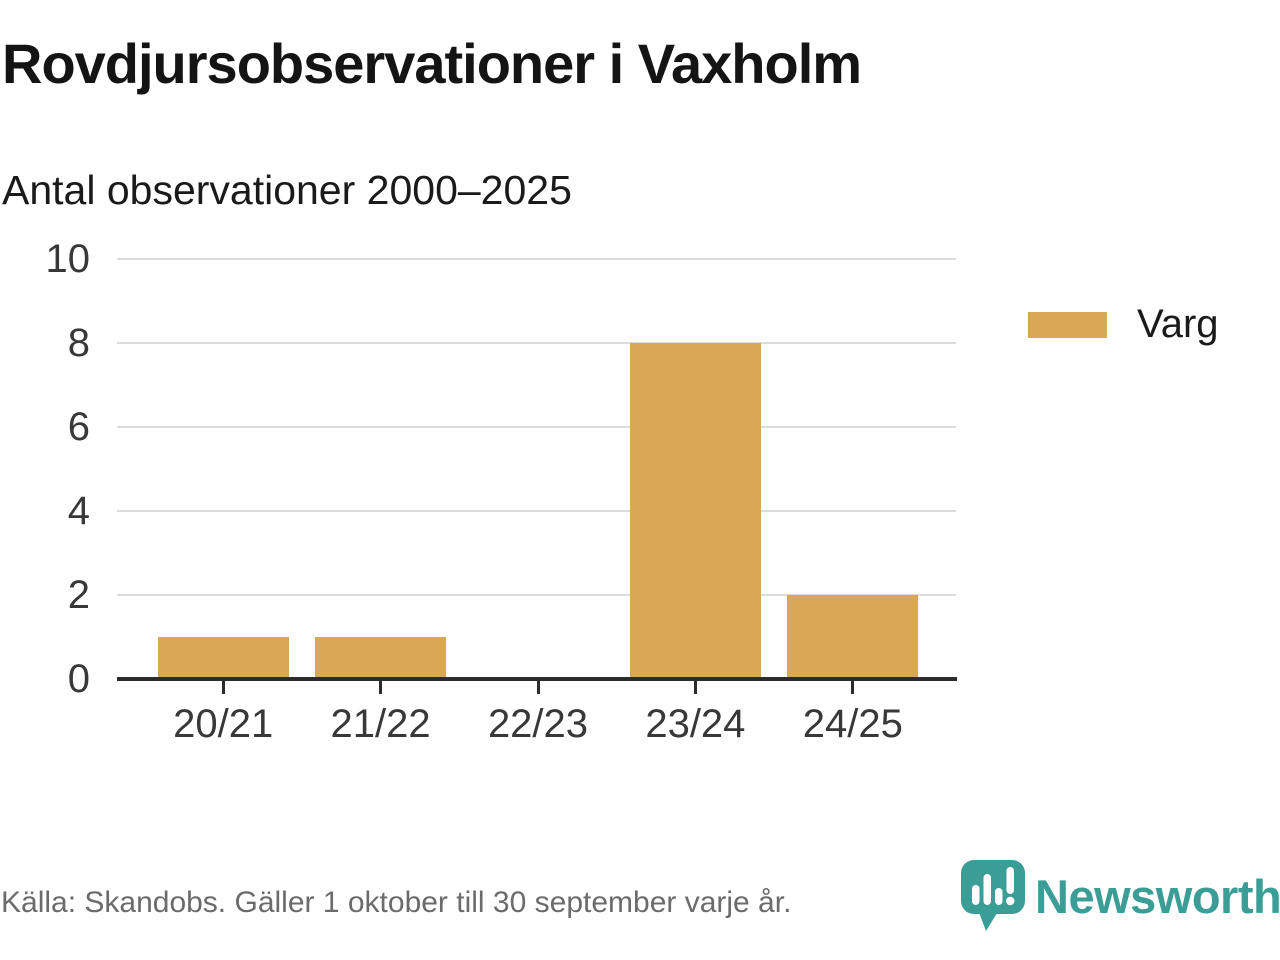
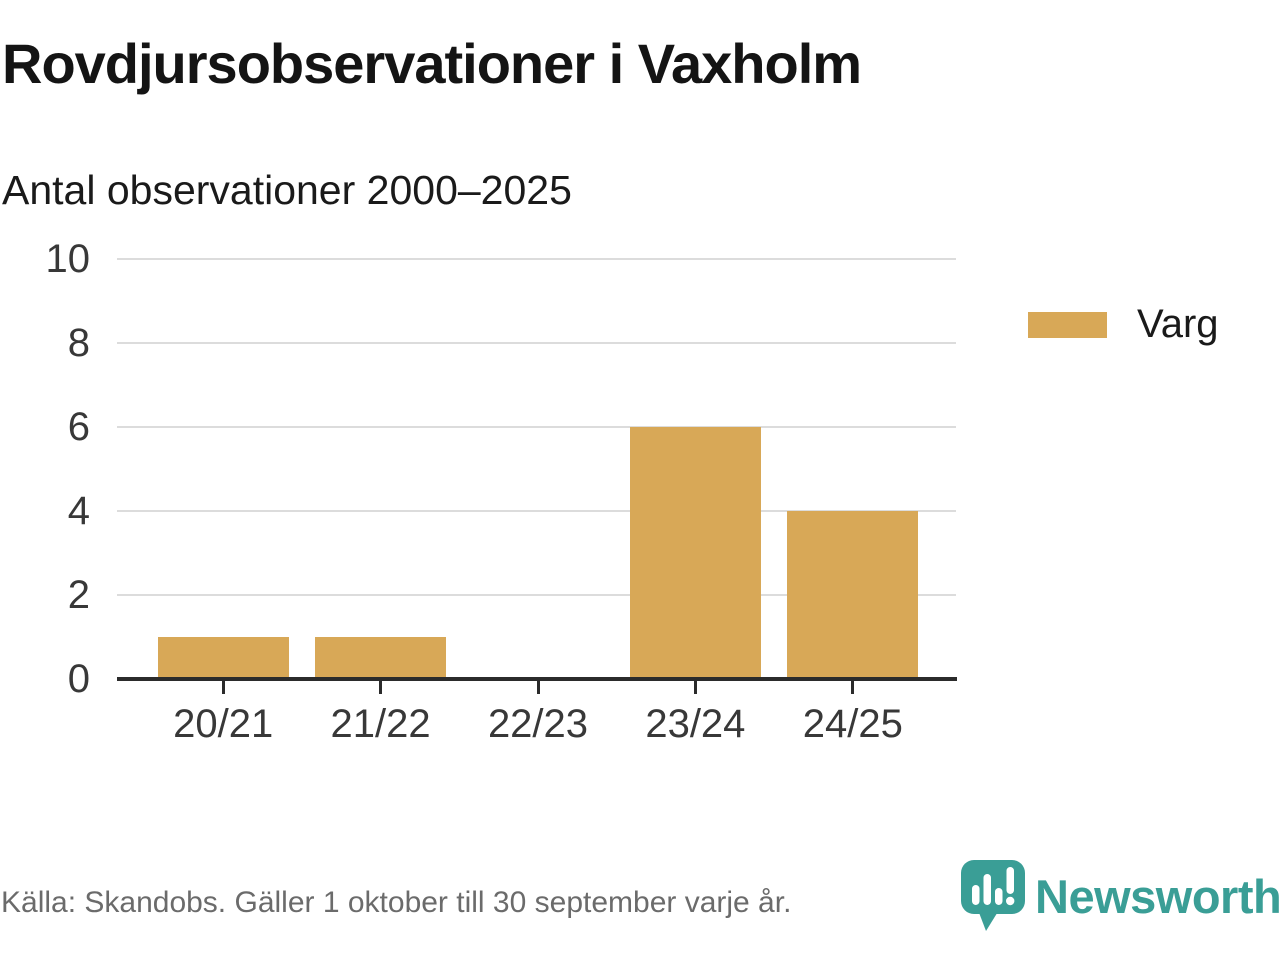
23/24: 8 -> 6
24/25: 2 -> 4
